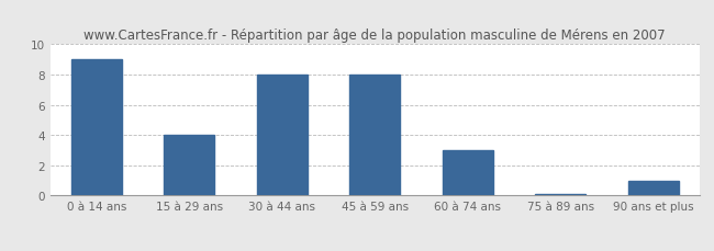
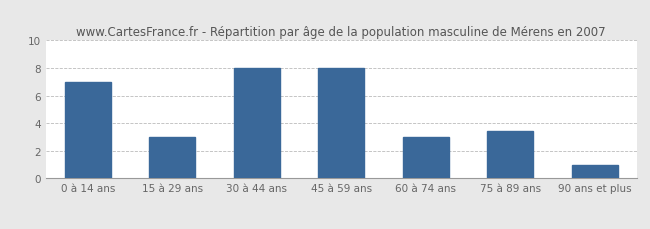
0 à 14 ans: 9.0 -> 7.0
15 à 29 ans: 4.0 -> 3.0
75 à 89 ans: 0.1 -> 3.4
